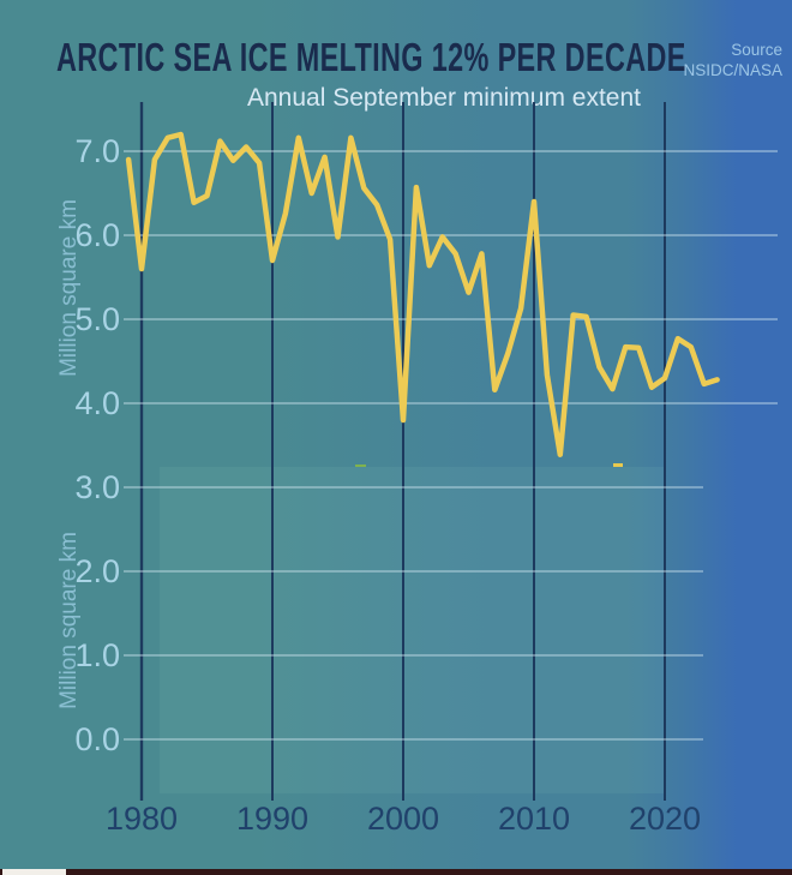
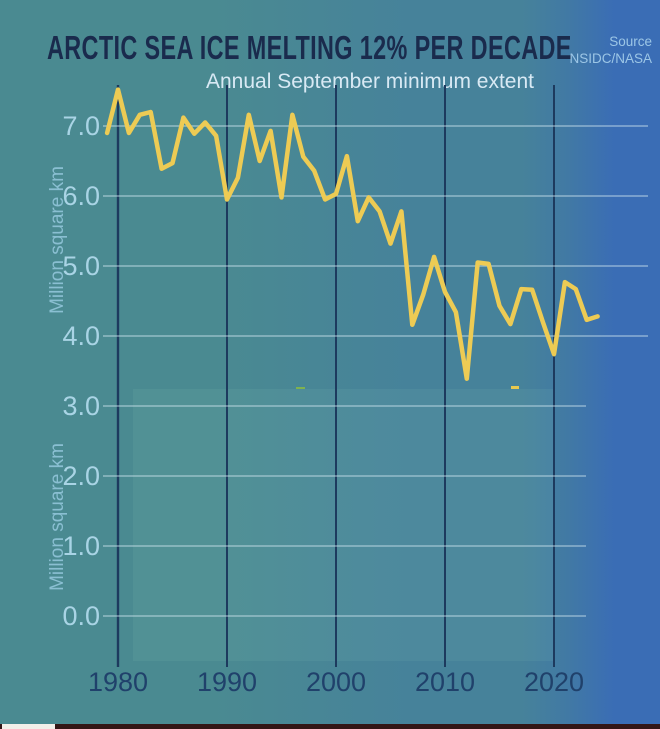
1980: 5.6 -> 7.5
1990: 5.7 -> 6.0
2000: 3.8 -> 6.0
2010: 6.4 -> 4.6
2020: 4.3 -> 3.7
